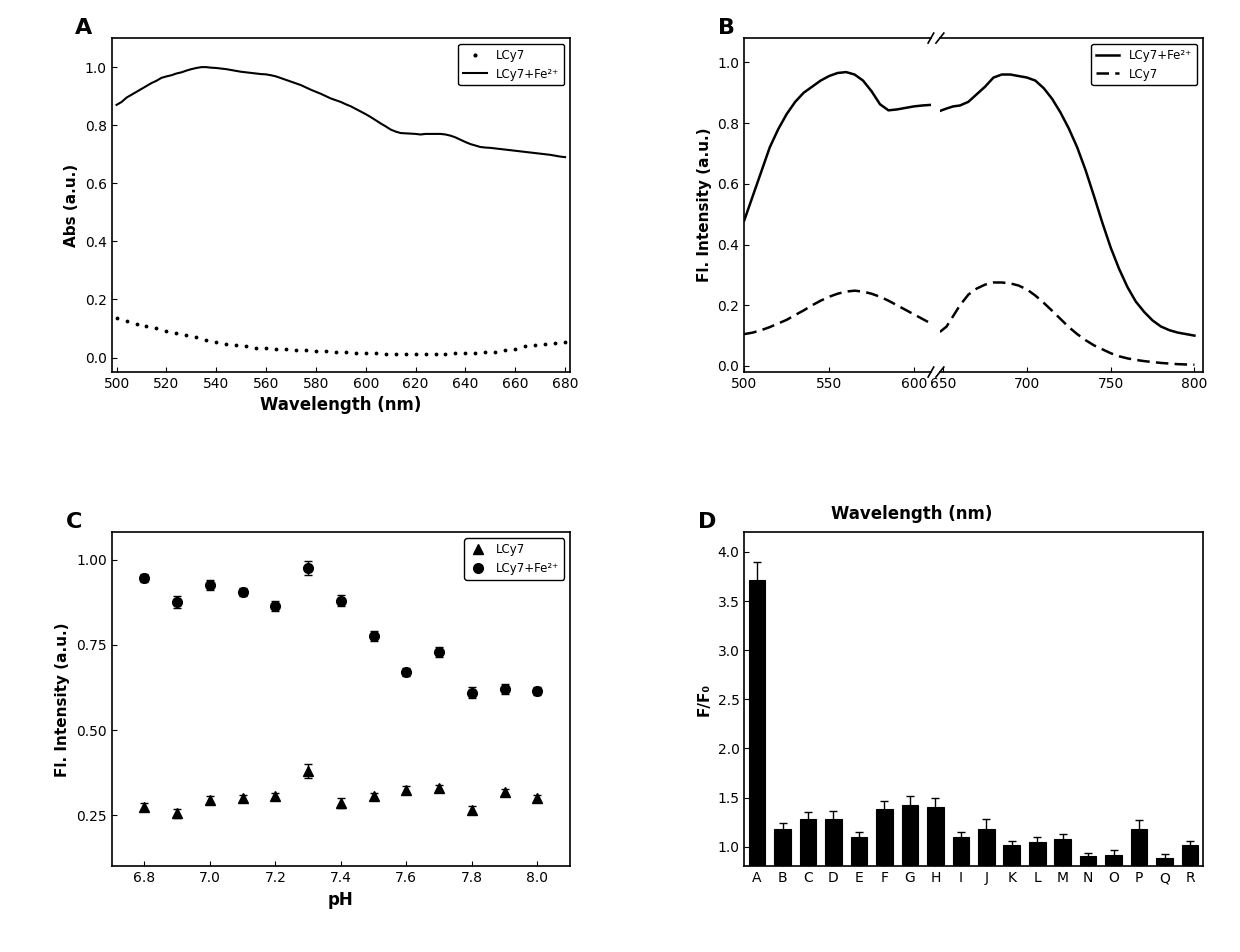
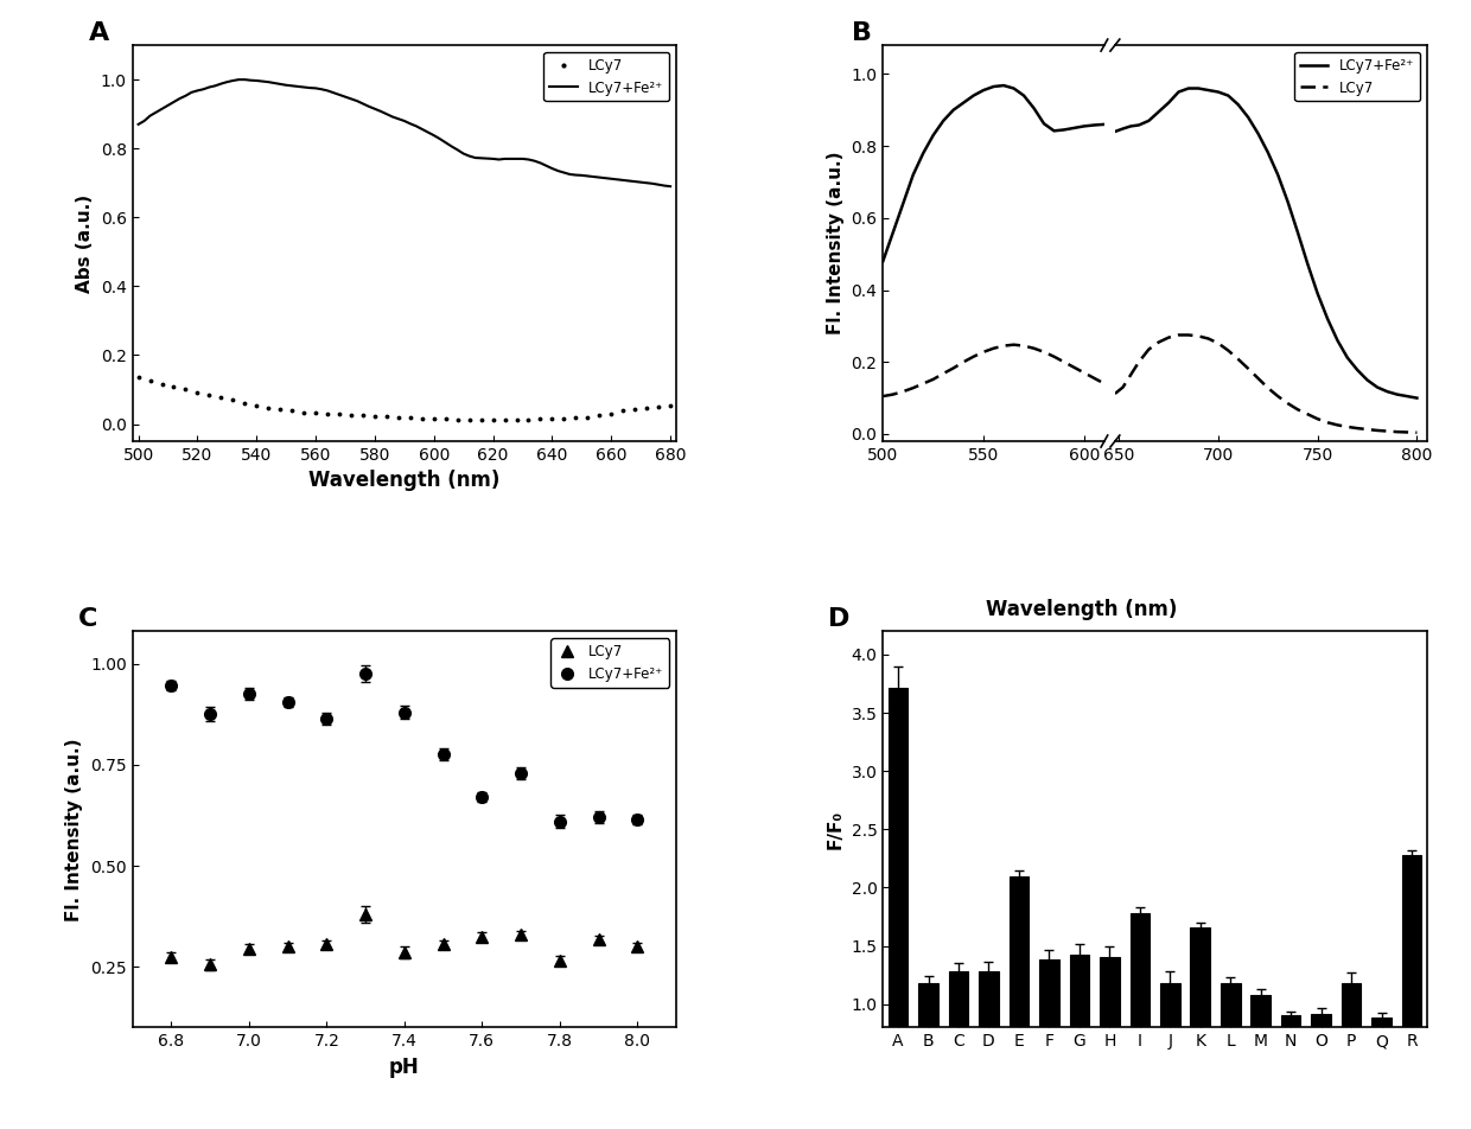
E: 1.10 -> 2.10
I: 1.10 -> 1.78
K: 1.02 -> 1.66
L: 1.05 -> 1.18
R: 1.02 -> 2.28
